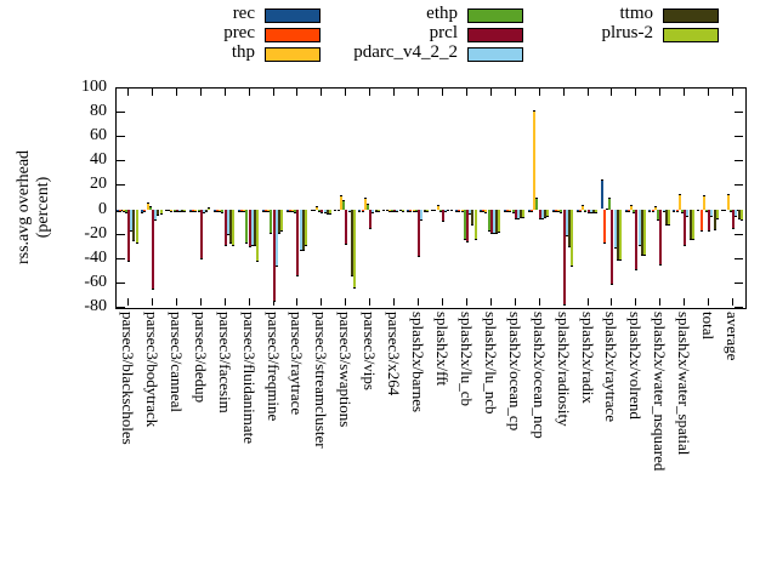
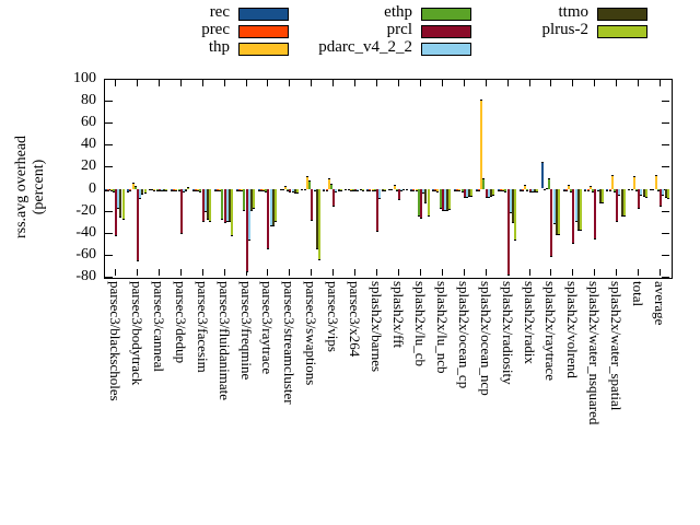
prec/splash2x/raytrace: -28 -> -1
ethp/splash2x/water_nsquared: -9 -> -3
prec/total: -18 -> -1
ttmo/total: -17 -> -7
